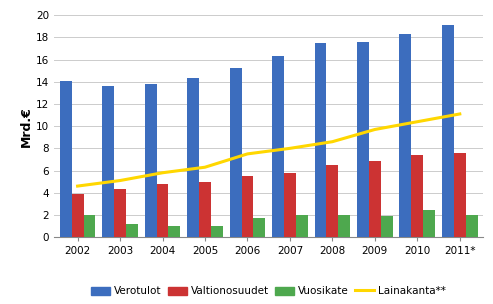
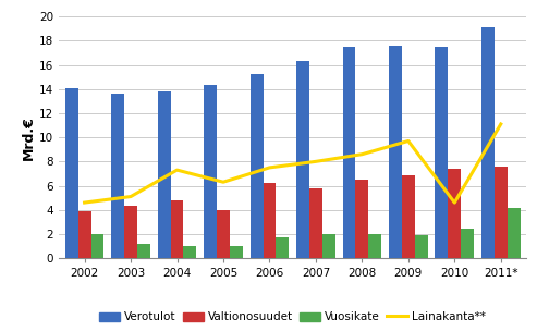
Lainakanta**/2004: 5.8 -> 7.3
Valtionosuudet/2005: 5.0 -> 4.0
Valtionosuudet/2006: 5.5 -> 6.2
Verotulot/2010: 18.3 -> 17.5
Lainakanta**/2010: 10.4 -> 4.6
Vuosikate/2011*: 2.0 -> 4.2
